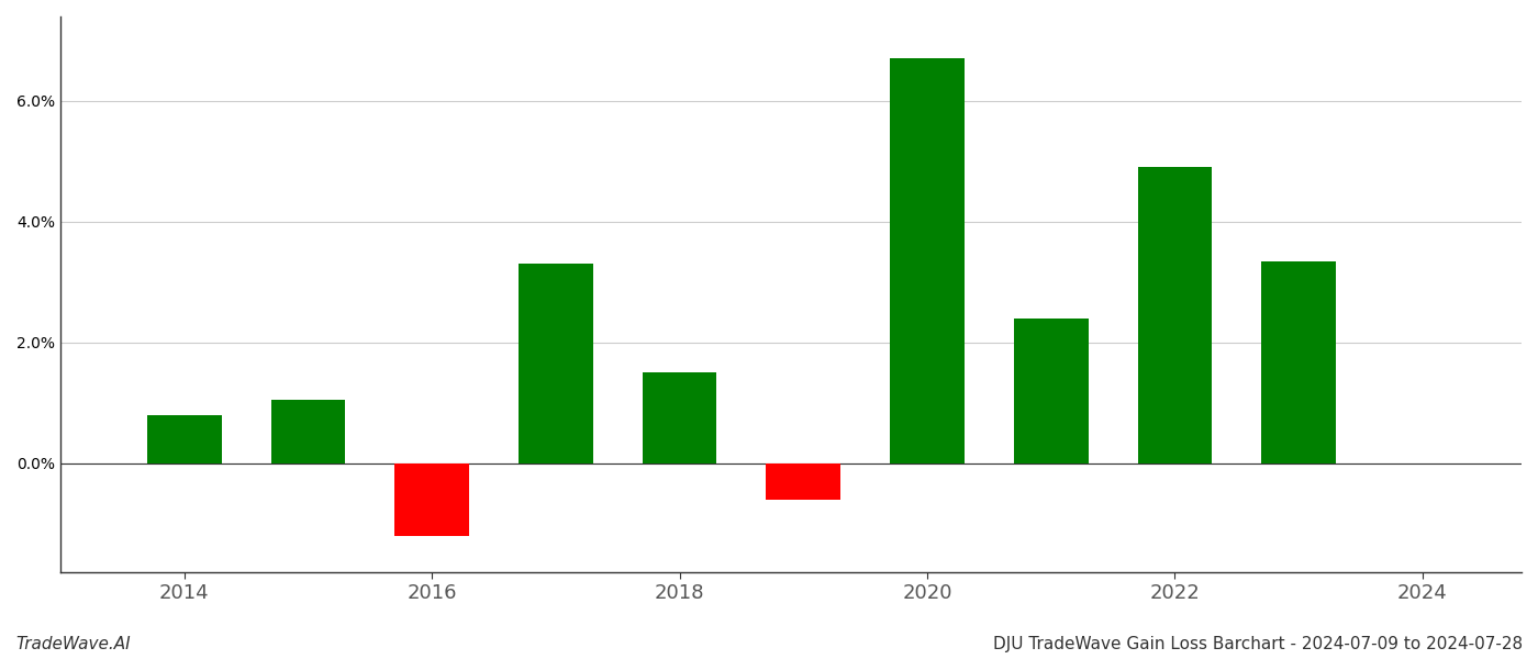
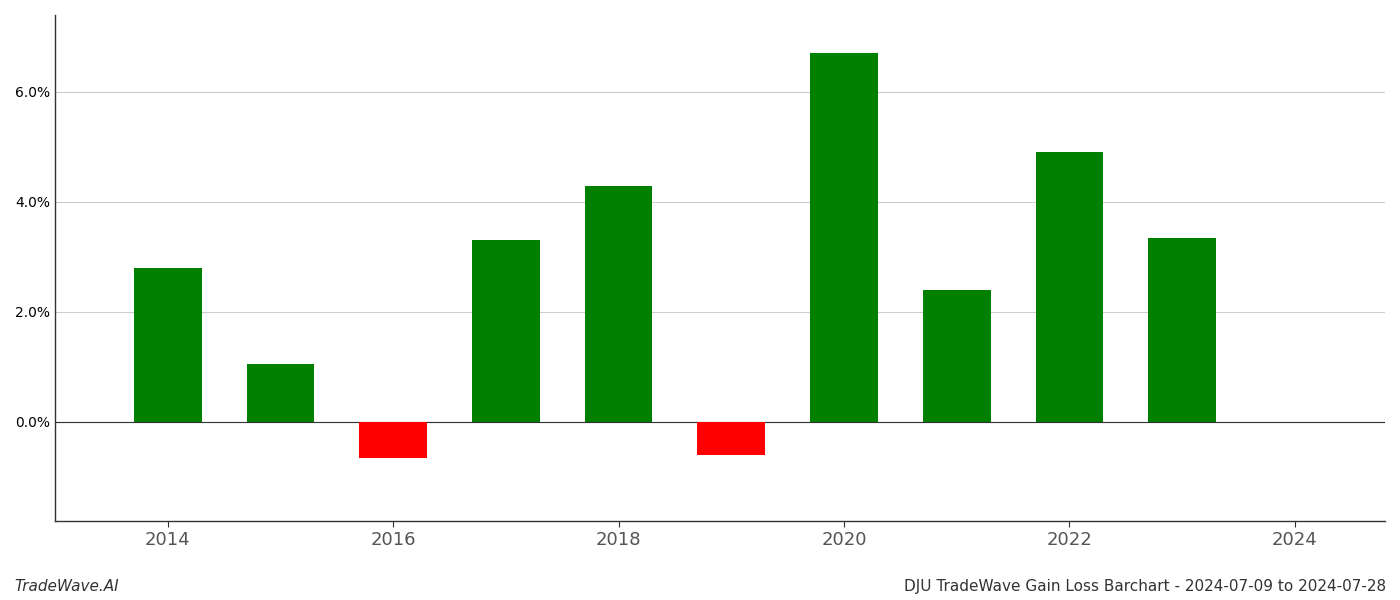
2014: 0.80% -> 2.80%
2016: -1.20% -> -0.66%
2018: 1.50% -> 4.28%
